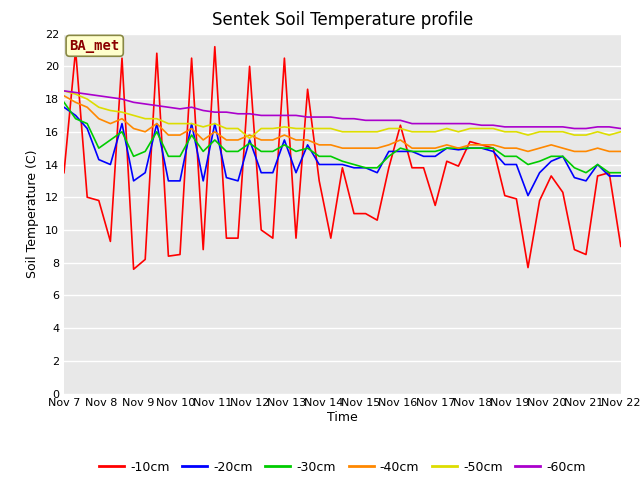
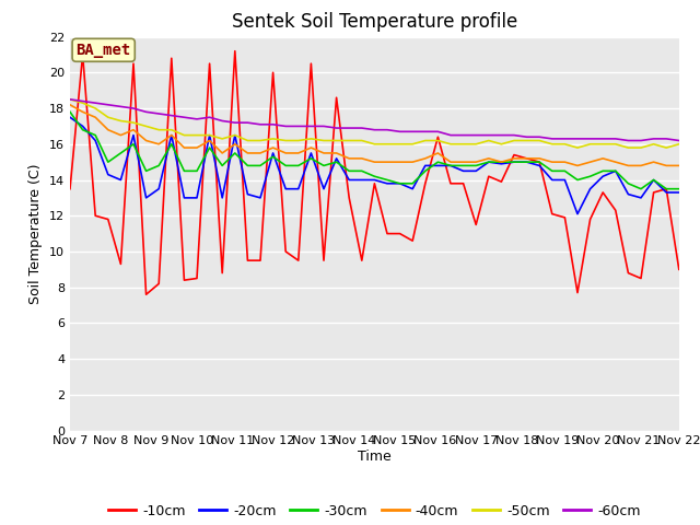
-50cm/Nov 12: 15.6 -> 16.3
